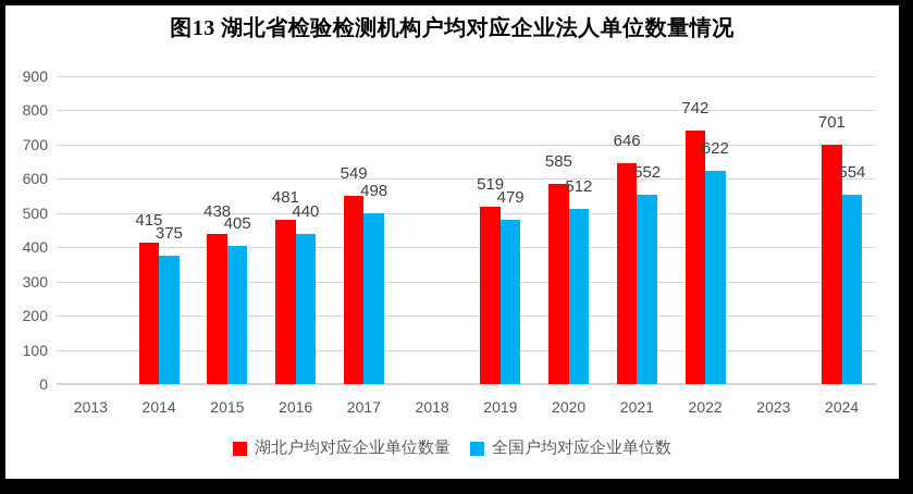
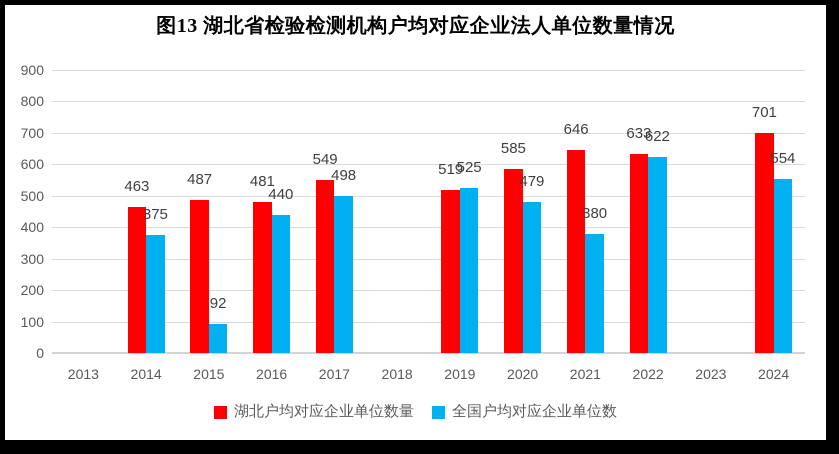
湖北户均对应企业单位数量/2014: 415 -> 463
湖北户均对应企业单位数量/2015: 438 -> 487
全国户均对应企业单位数/2015: 405 -> 92
全国户均对应企业单位数/2019: 479 -> 525
全国户均对应企业单位数/2020: 512 -> 479
全国户均对应企业单位数/2021: 552 -> 380
湖北户均对应企业单位数量/2022: 742 -> 633
